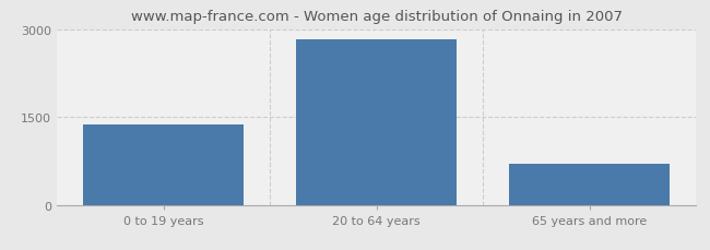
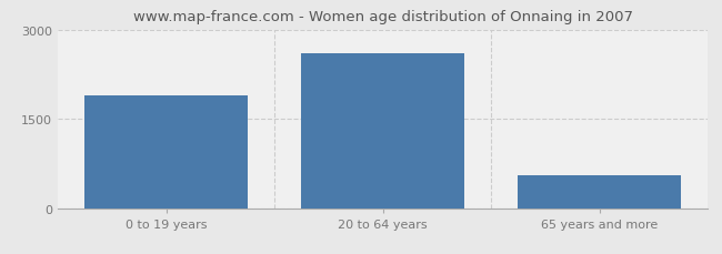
0 to 19 years: 1370 -> 1900
20 to 64 years: 2820 -> 2600
65 years and more: 700 -> 560
